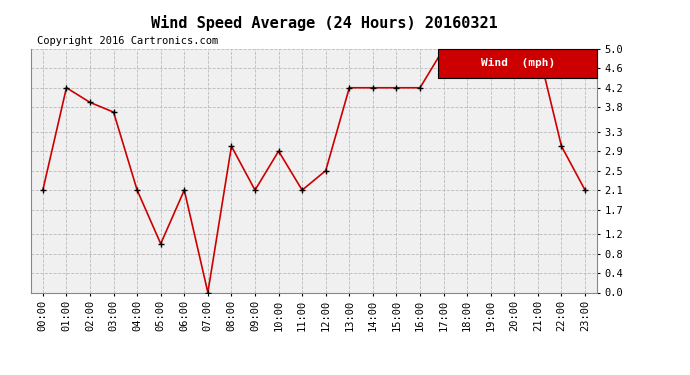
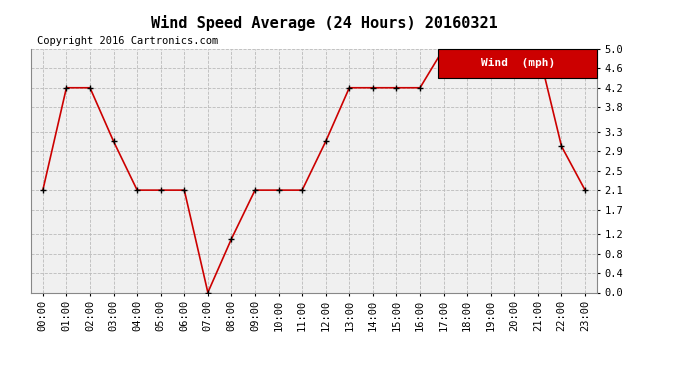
02:00: 3.9 -> 4.2
03:00: 3.7 -> 3.1
05:00: 1.0 -> 2.1
08:00: 3.0 -> 1.1
10:00: 2.9 -> 2.1
12:00: 2.5 -> 3.1
